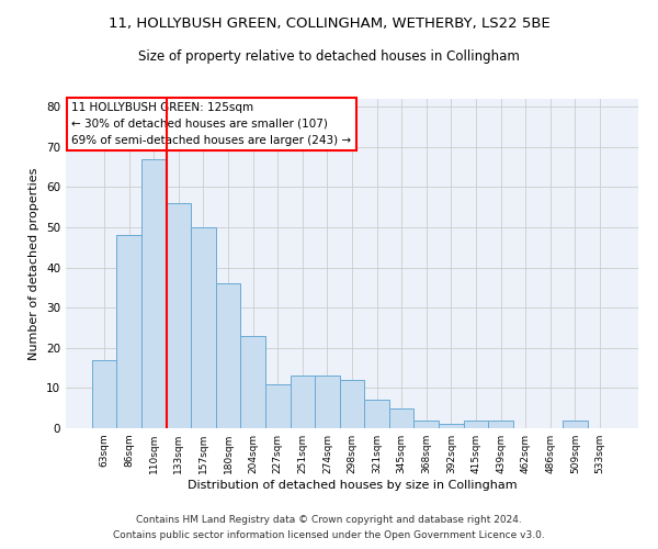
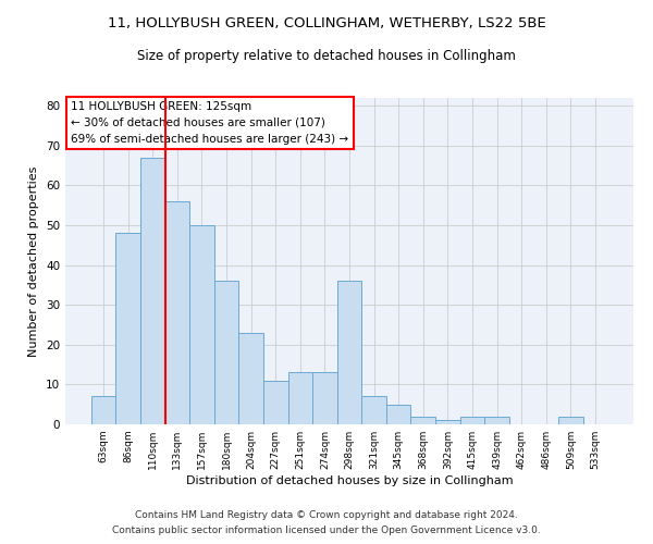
63sqm: 17 -> 7
298sqm: 12 -> 36
